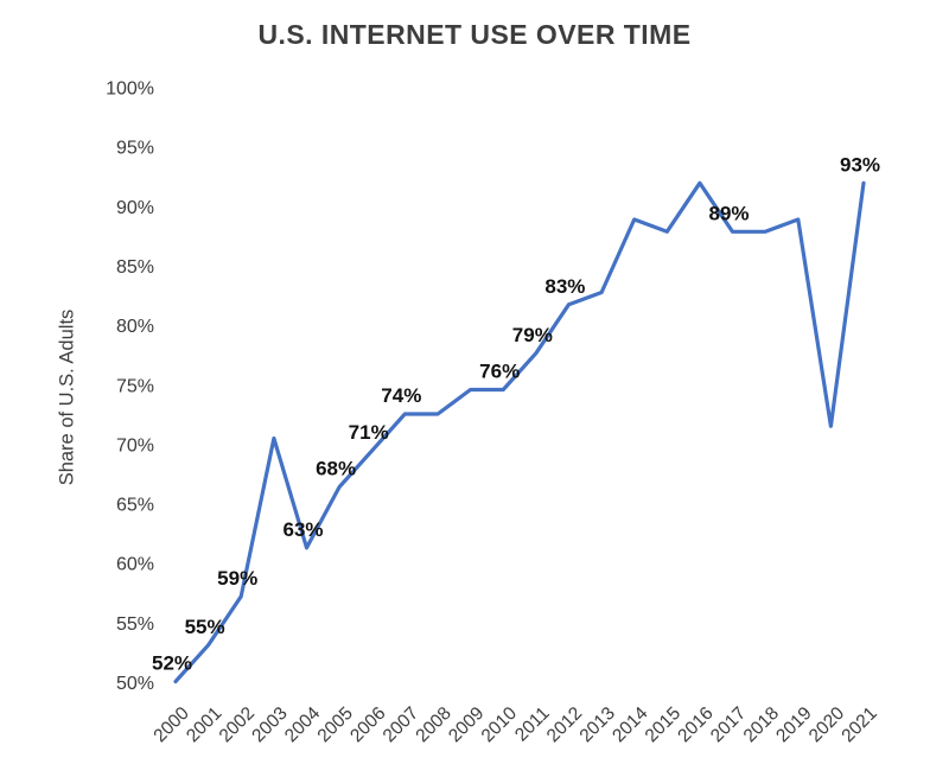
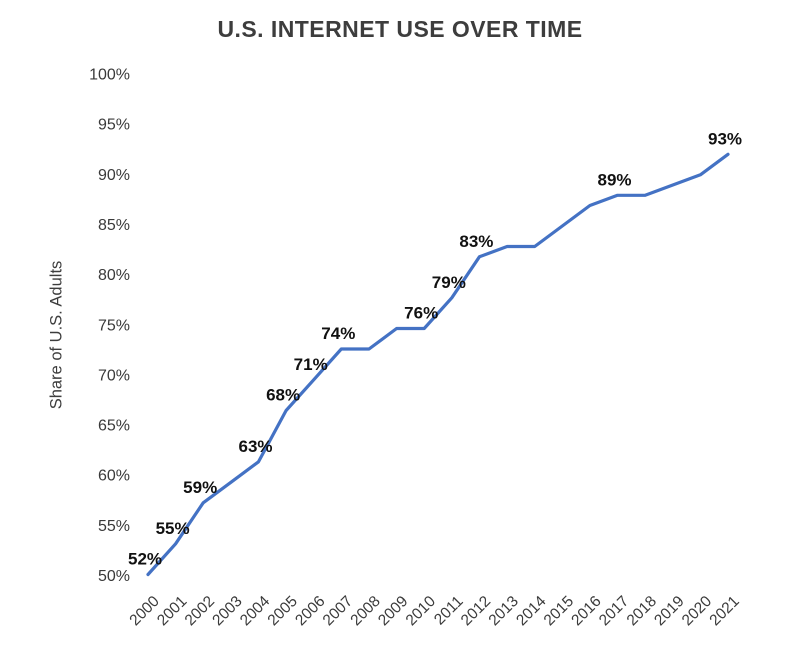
2003: 72% -> 61%
2014: 90% -> 84%
2015: 89% -> 86%
2016: 93% -> 88%
2020: 73% -> 91%
